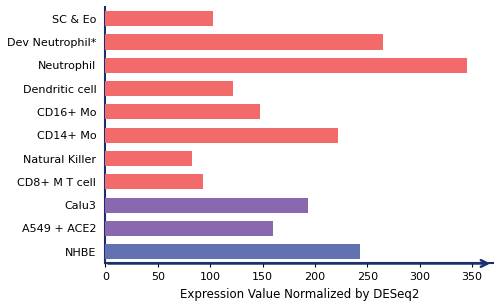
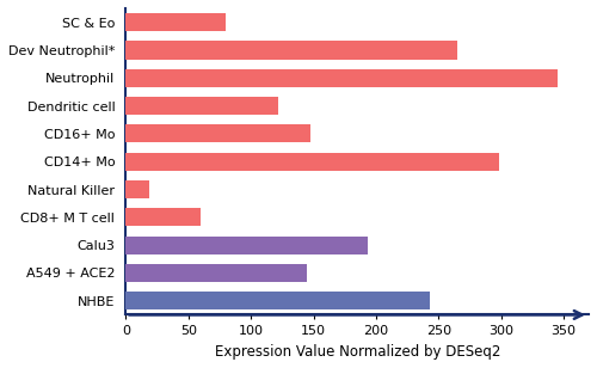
SC & Eo: 103 -> 80
CD14+ Mo: 222 -> 298
Natural Killer: 83 -> 19
CD8+ M T cell: 93 -> 60
A549 + ACE2: 160 -> 145
